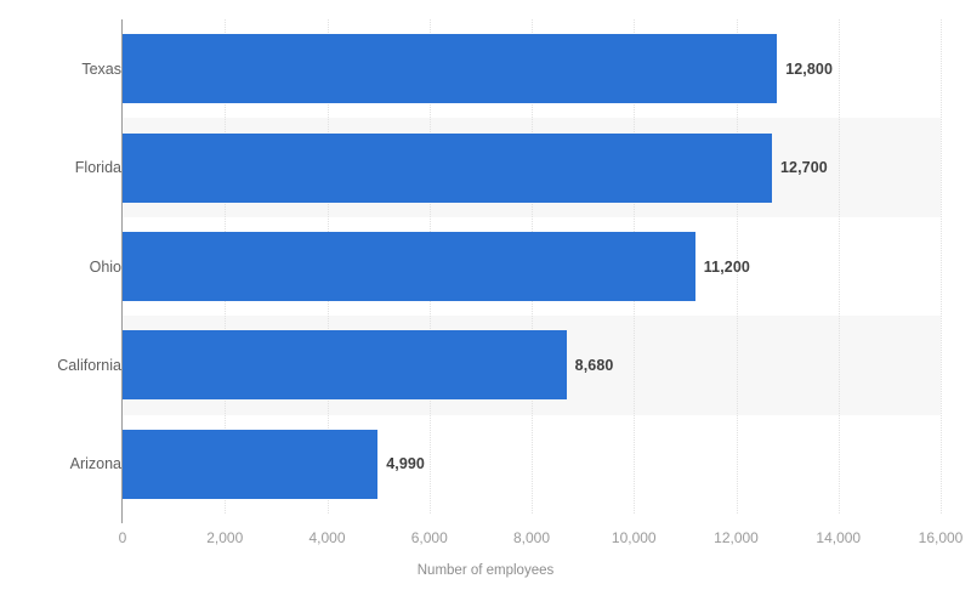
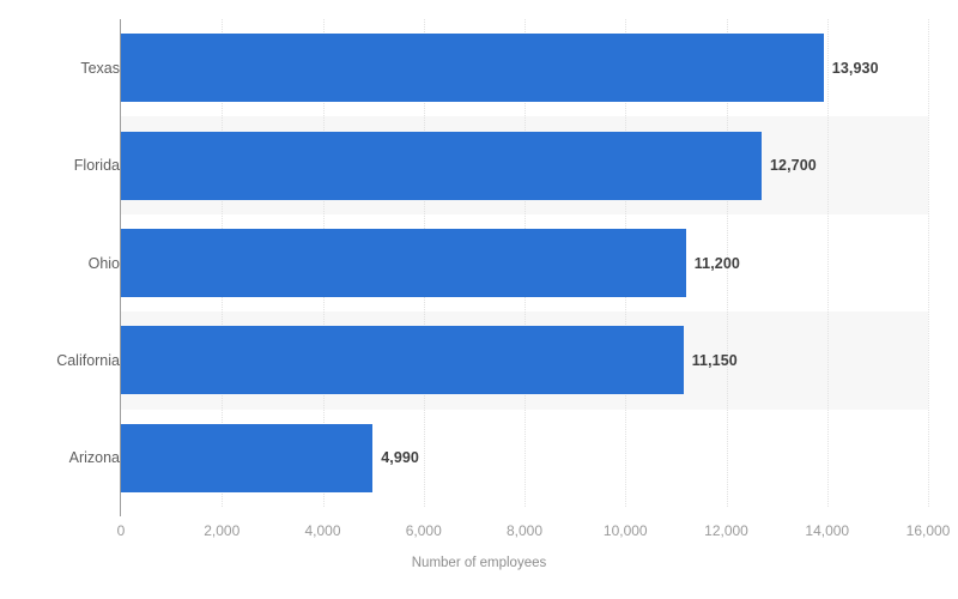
Texas: 12,800 -> 13,930
California: 8,680 -> 11,150
